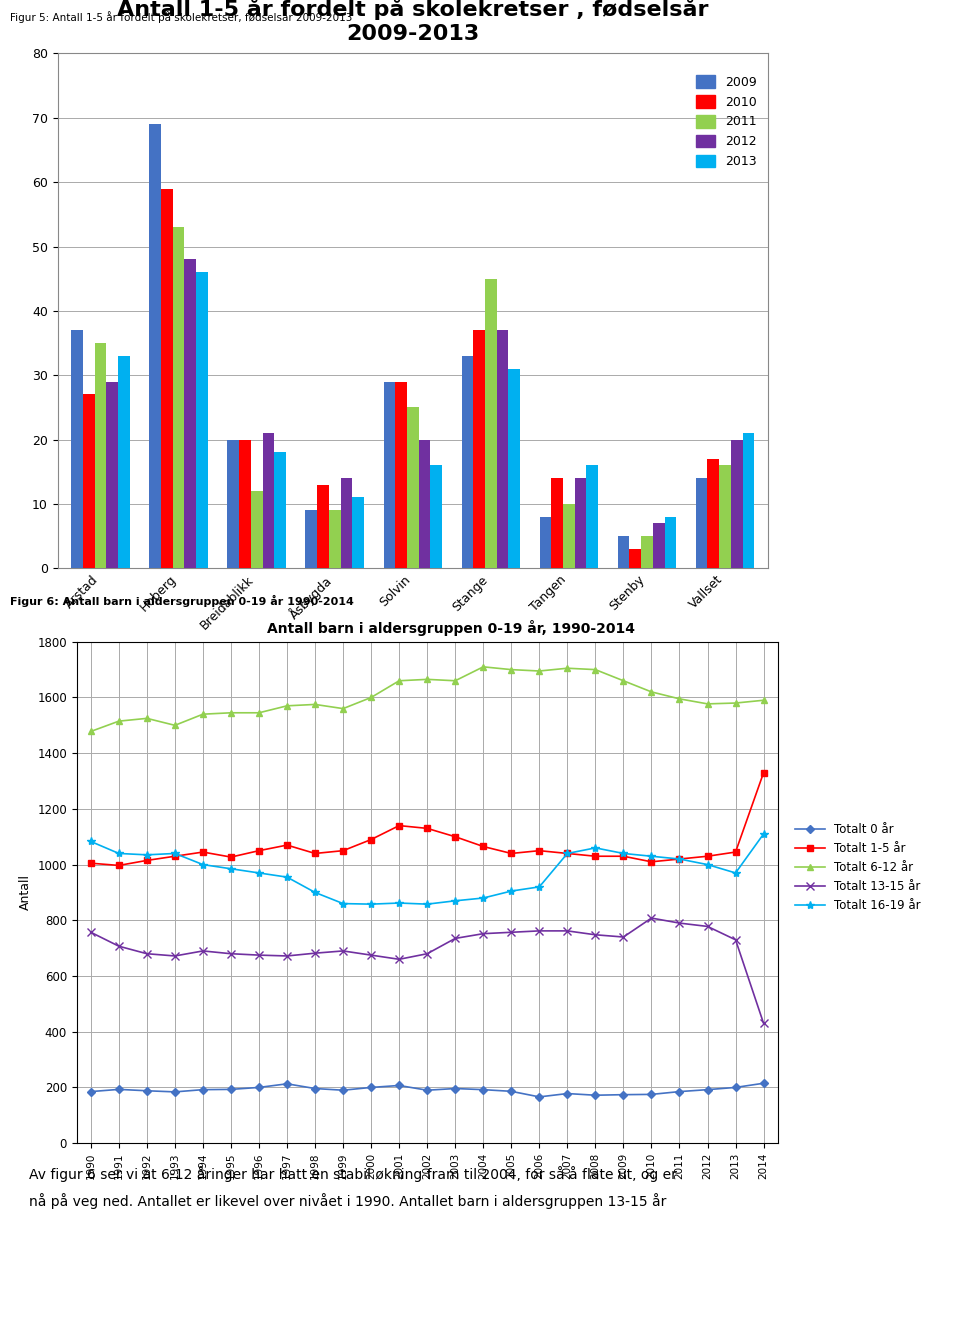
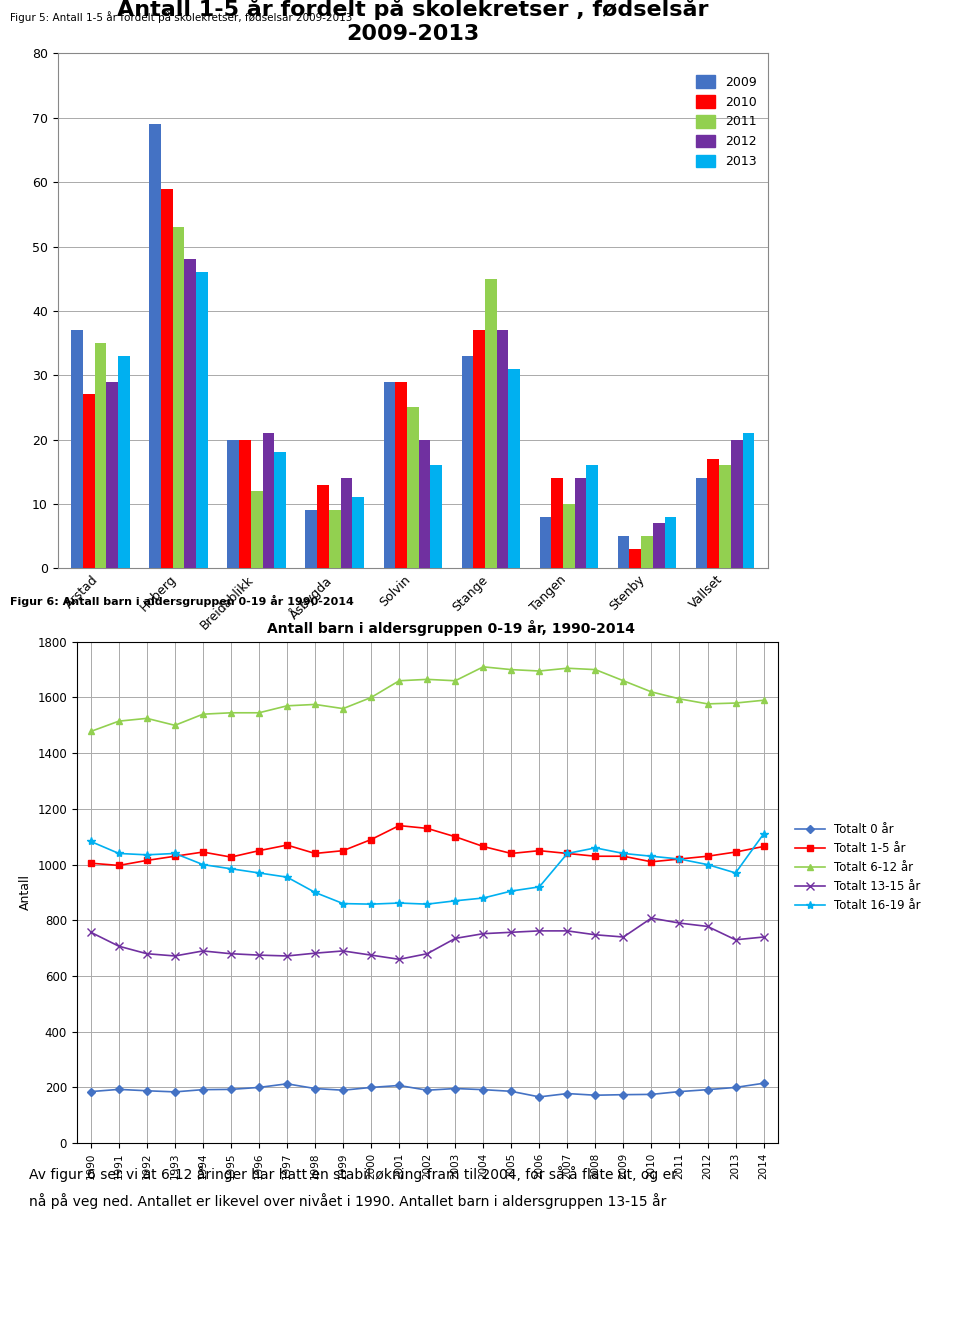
Totalt 1-5 år/2014: 1330 -> 1065
Totalt 13-15 år/2014: 430 -> 740
